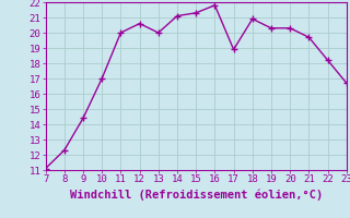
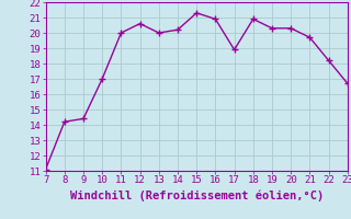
8: 12.3 -> 14.2
14: 21.1 -> 20.2
16: 21.8 -> 20.9
